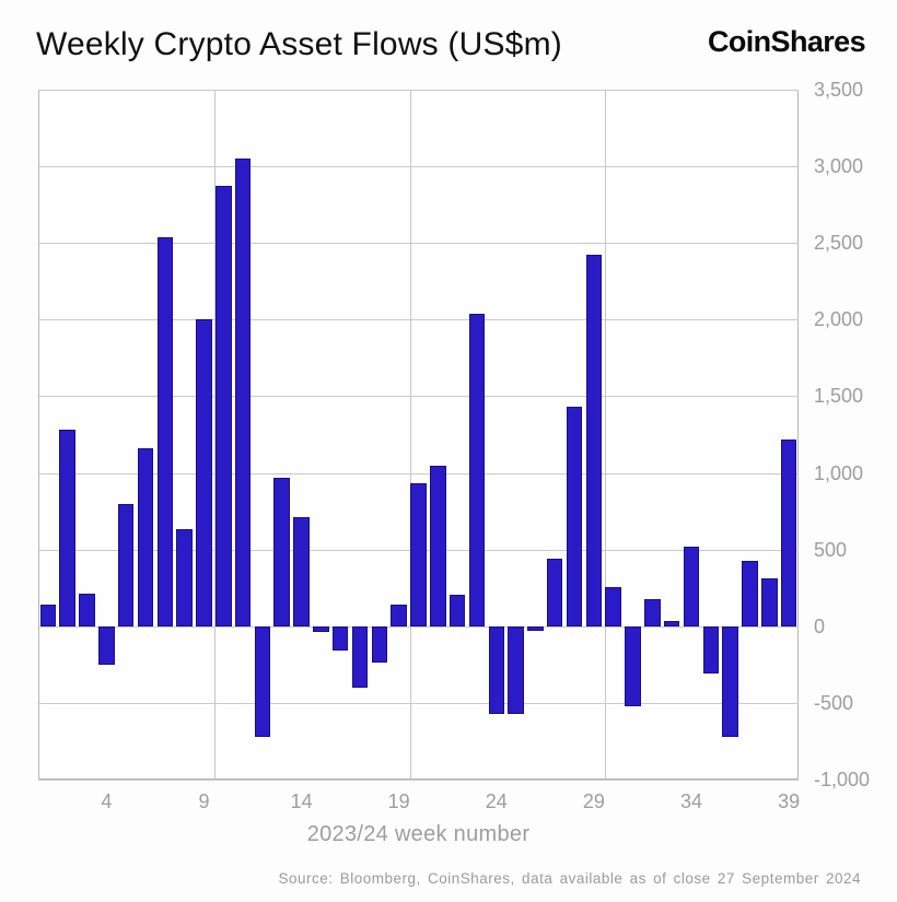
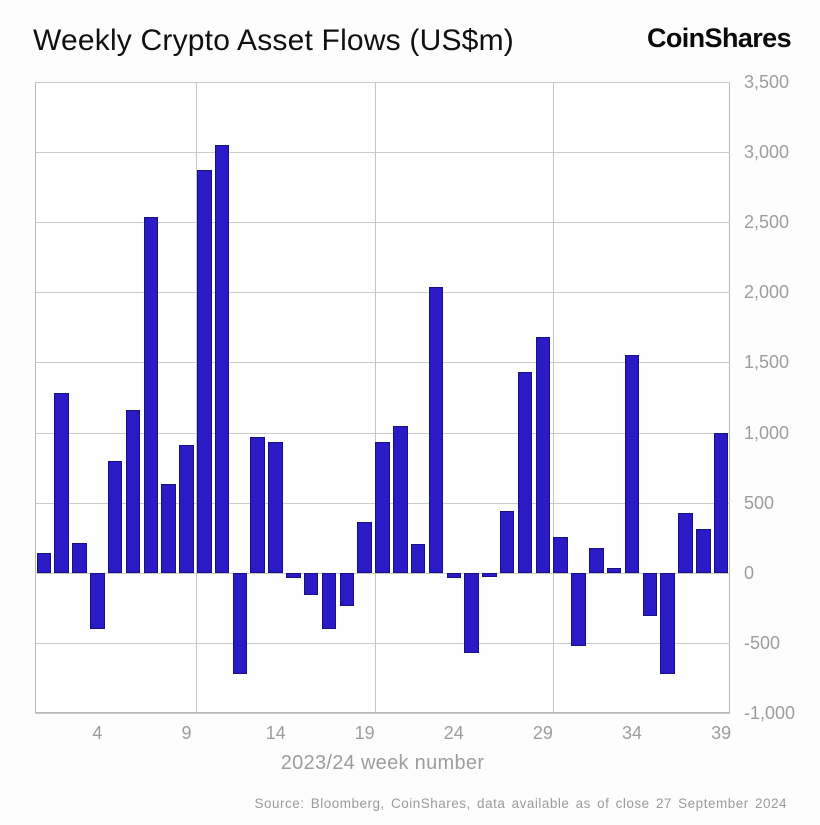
4: -250 -> -400
9: 2000 -> 910
14: 720 -> 930
19: 140 -> 360
24: -570 -> -40
29: 2420 -> 1680
34: 520 -> 1550
39: 1220 -> 1000
